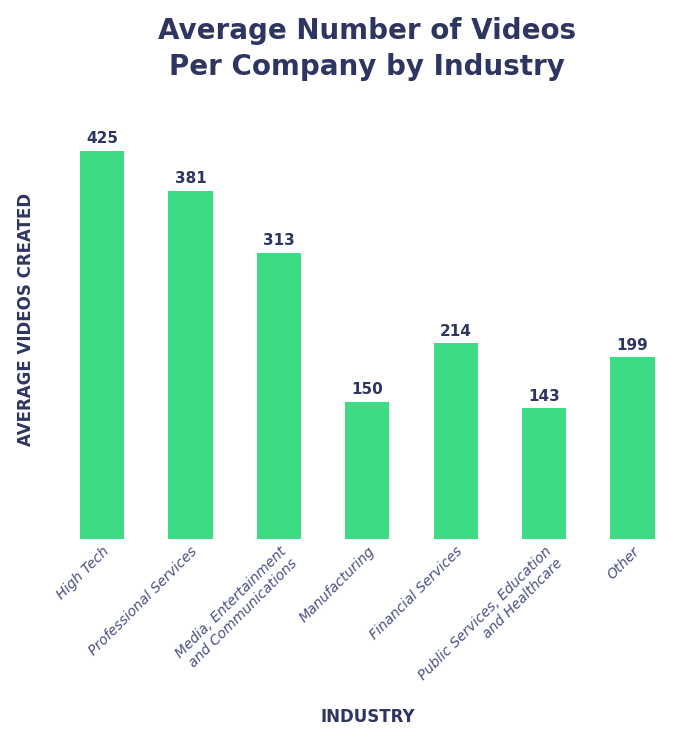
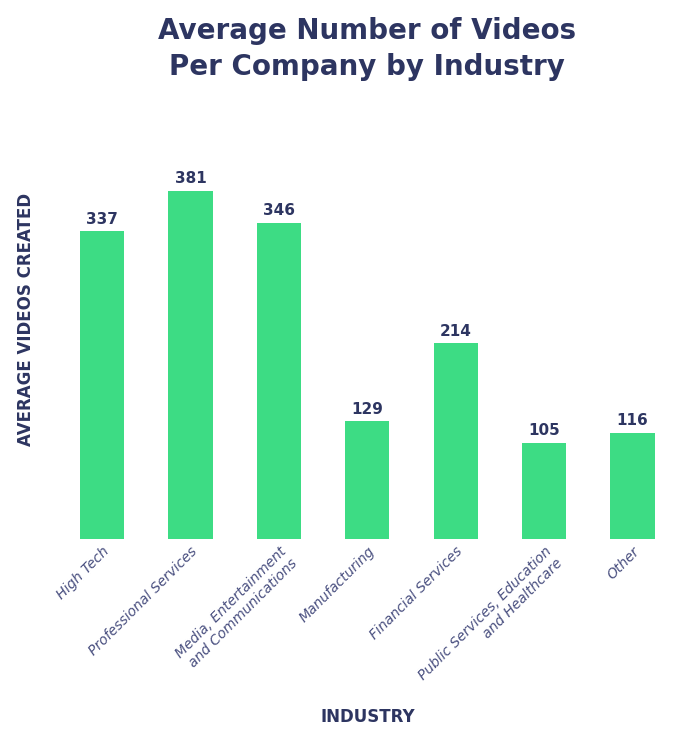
High Tech: 425 -> 337
Media, Entertainment and Communications: 313 -> 346
Manufacturing: 150 -> 129
Public Services, Education and Healthcare: 143 -> 105
Other: 199 -> 116
